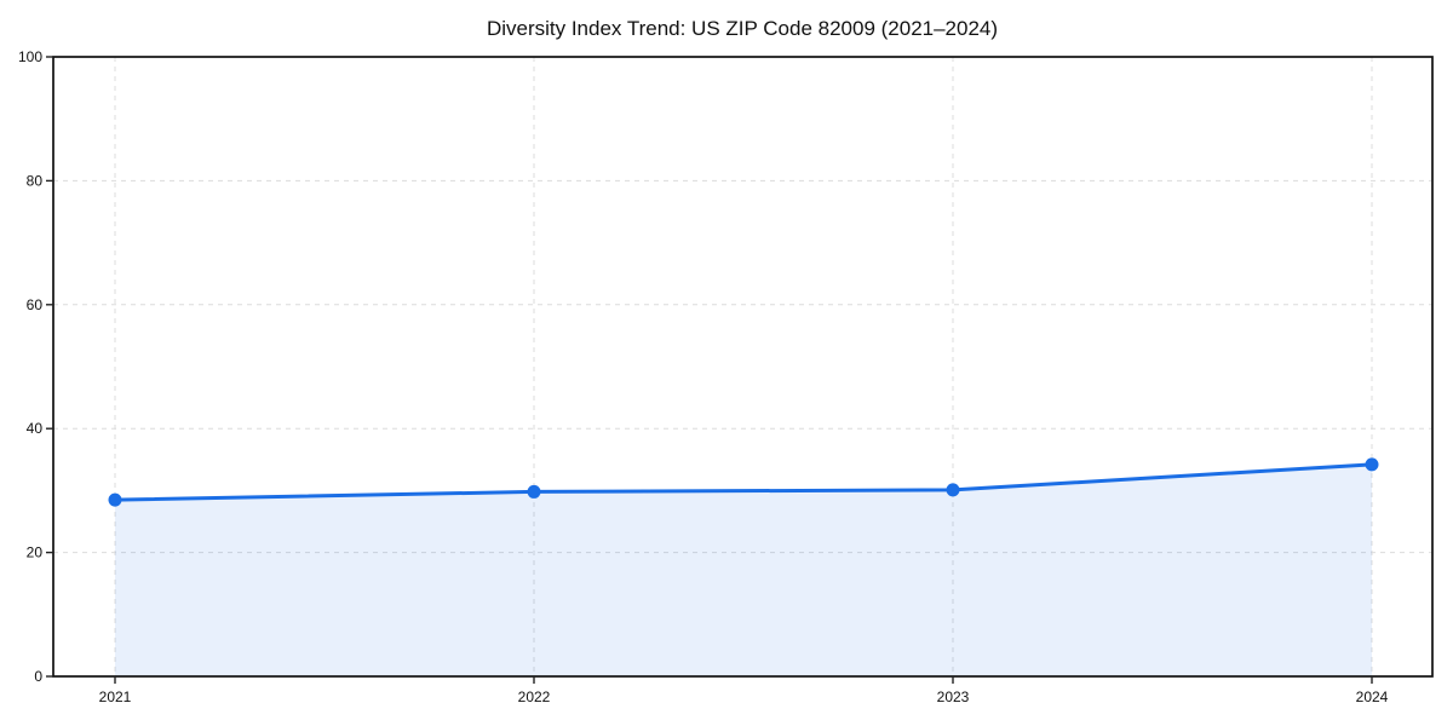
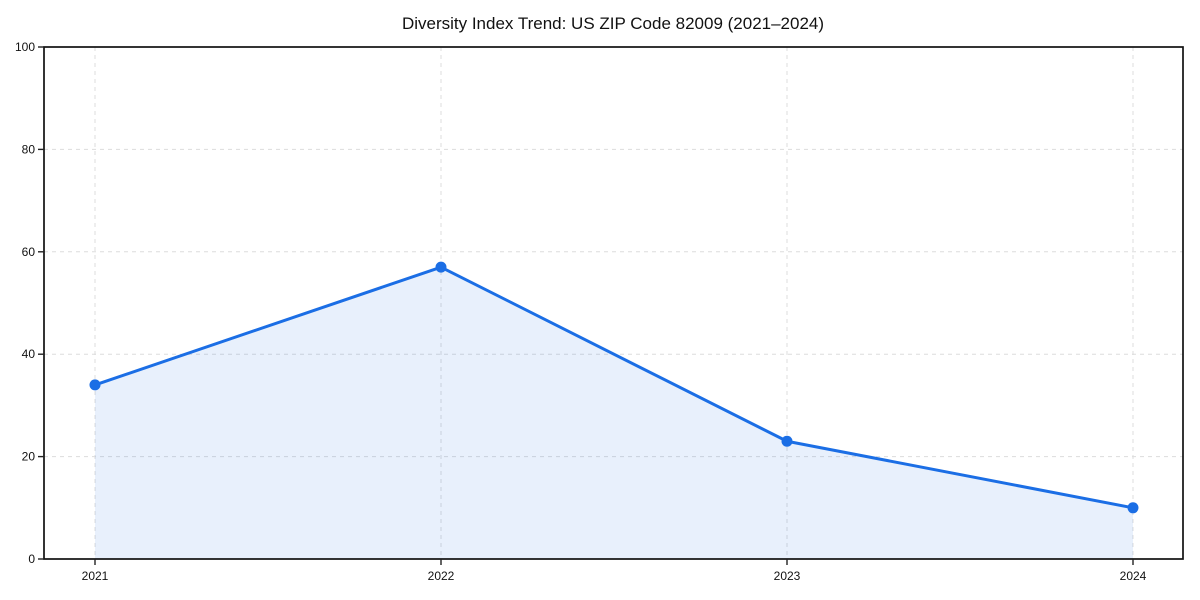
2021: 28 -> 34
2022: 30 -> 57
2023: 30 -> 23
2024: 34 -> 10
